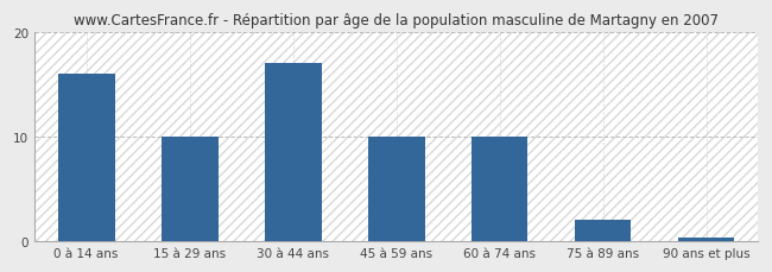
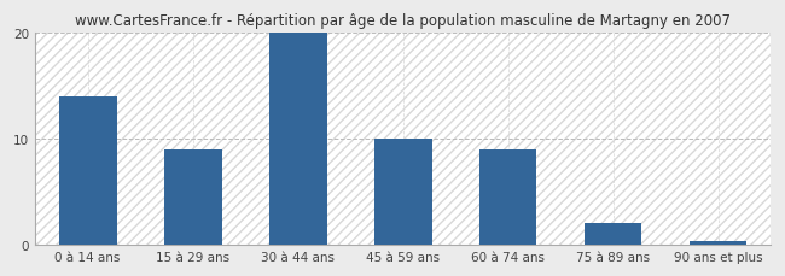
0 à 14 ans: 16.0 -> 14.0
15 à 29 ans: 10.0 -> 9.0
30 à 44 ans: 17.0 -> 20.0
60 à 74 ans: 10.0 -> 9.0
